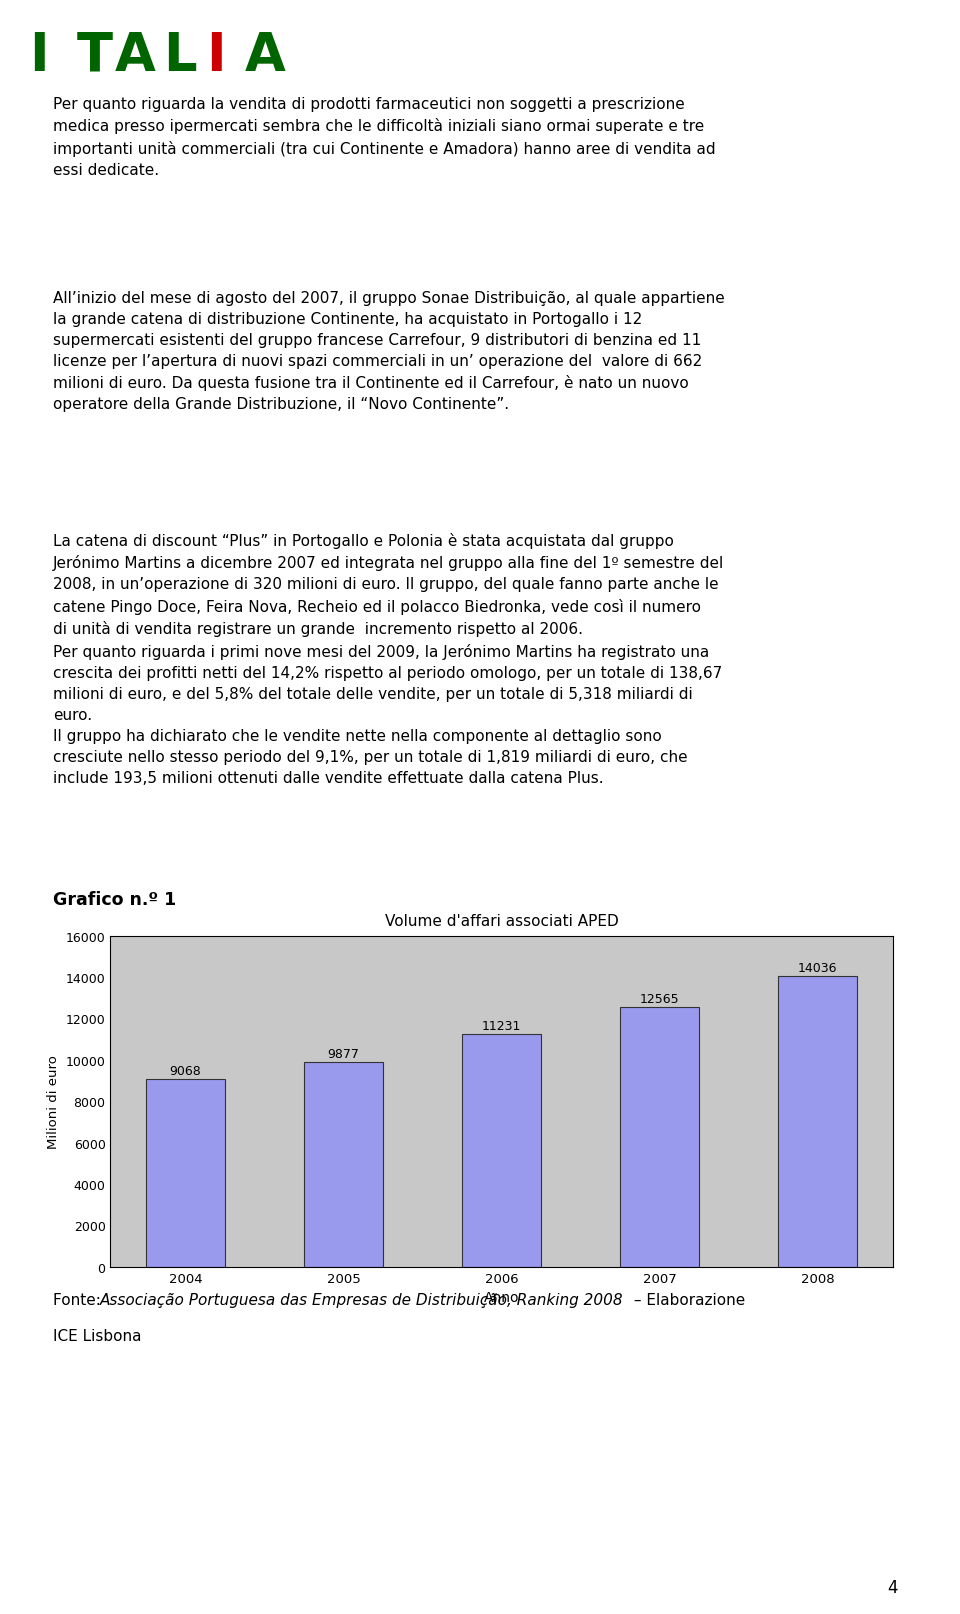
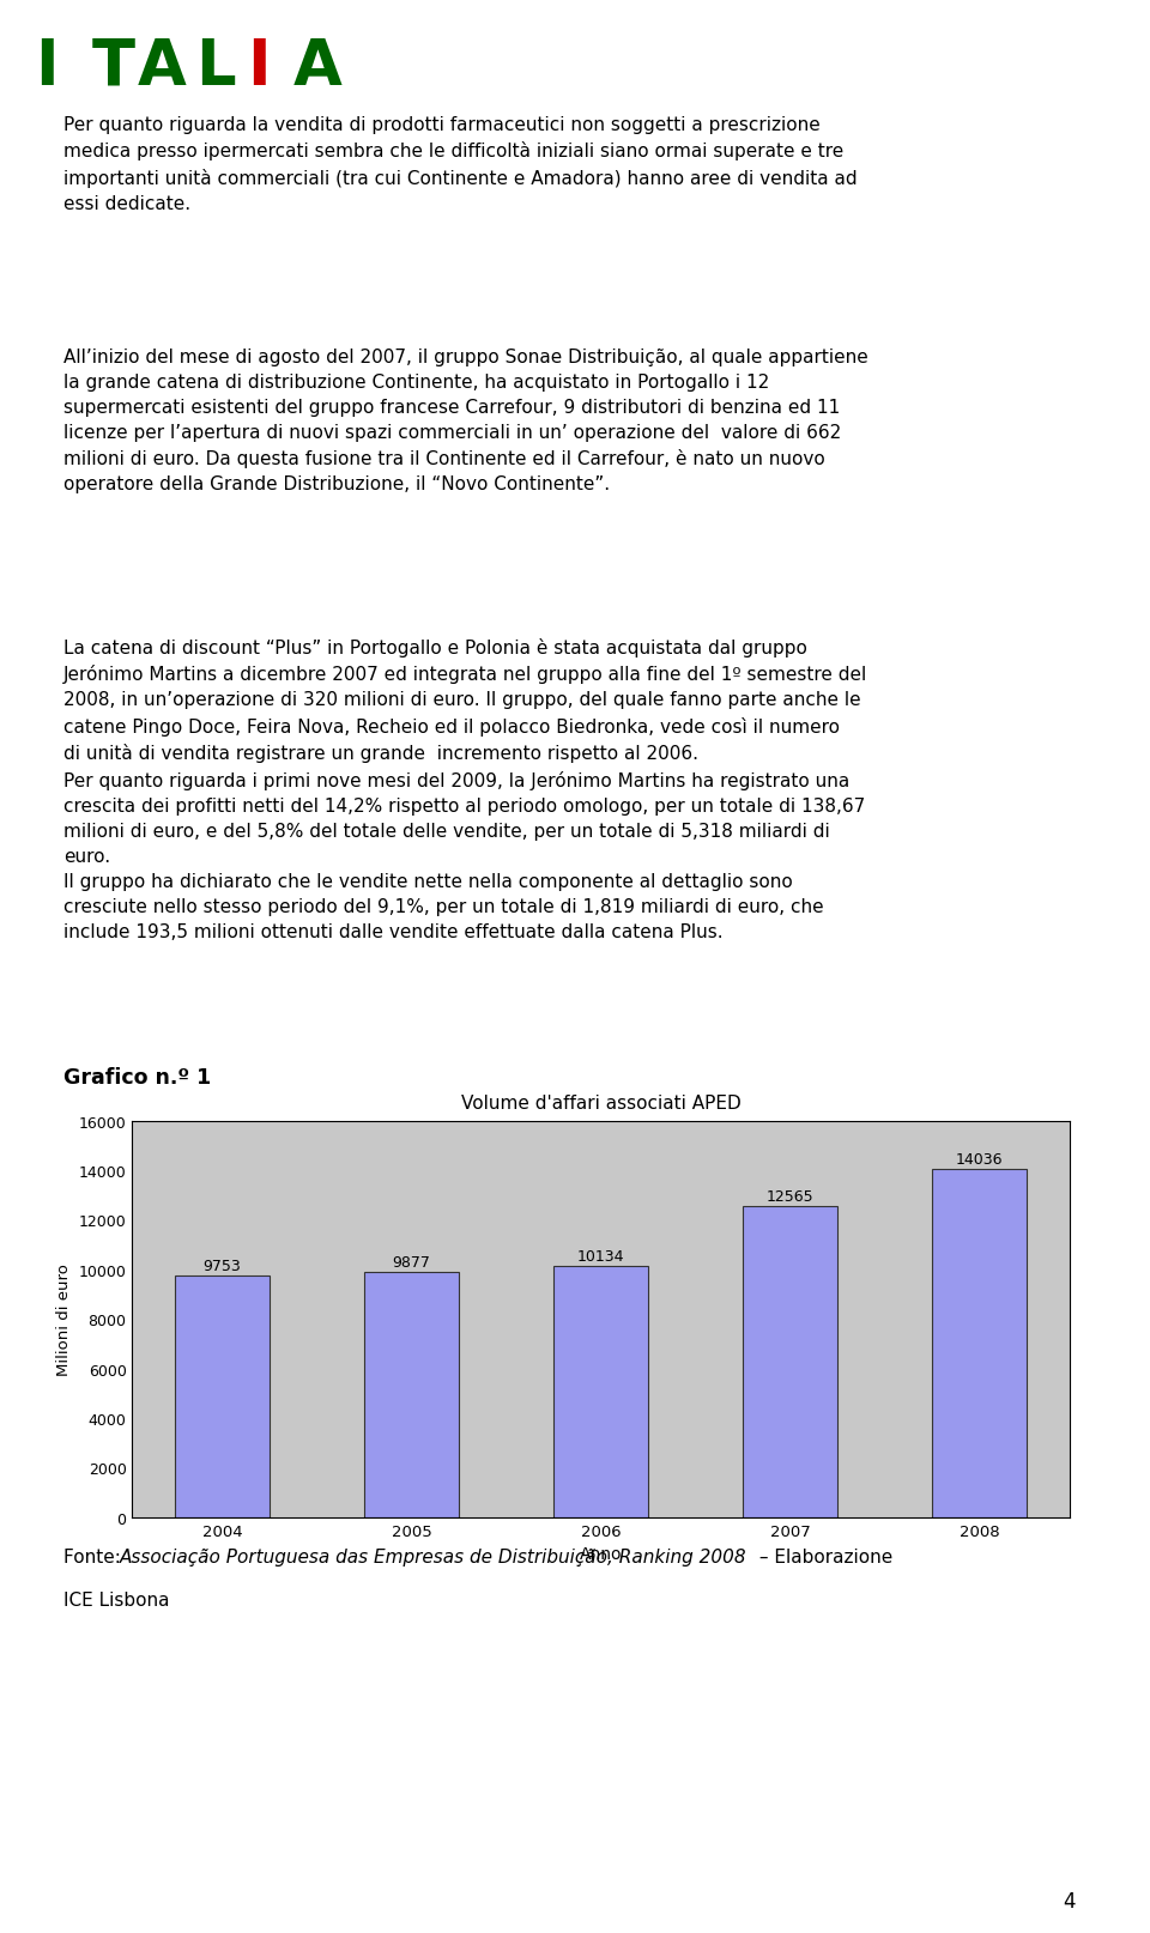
2004: 9068 -> 9753
2006: 11231 -> 10134
